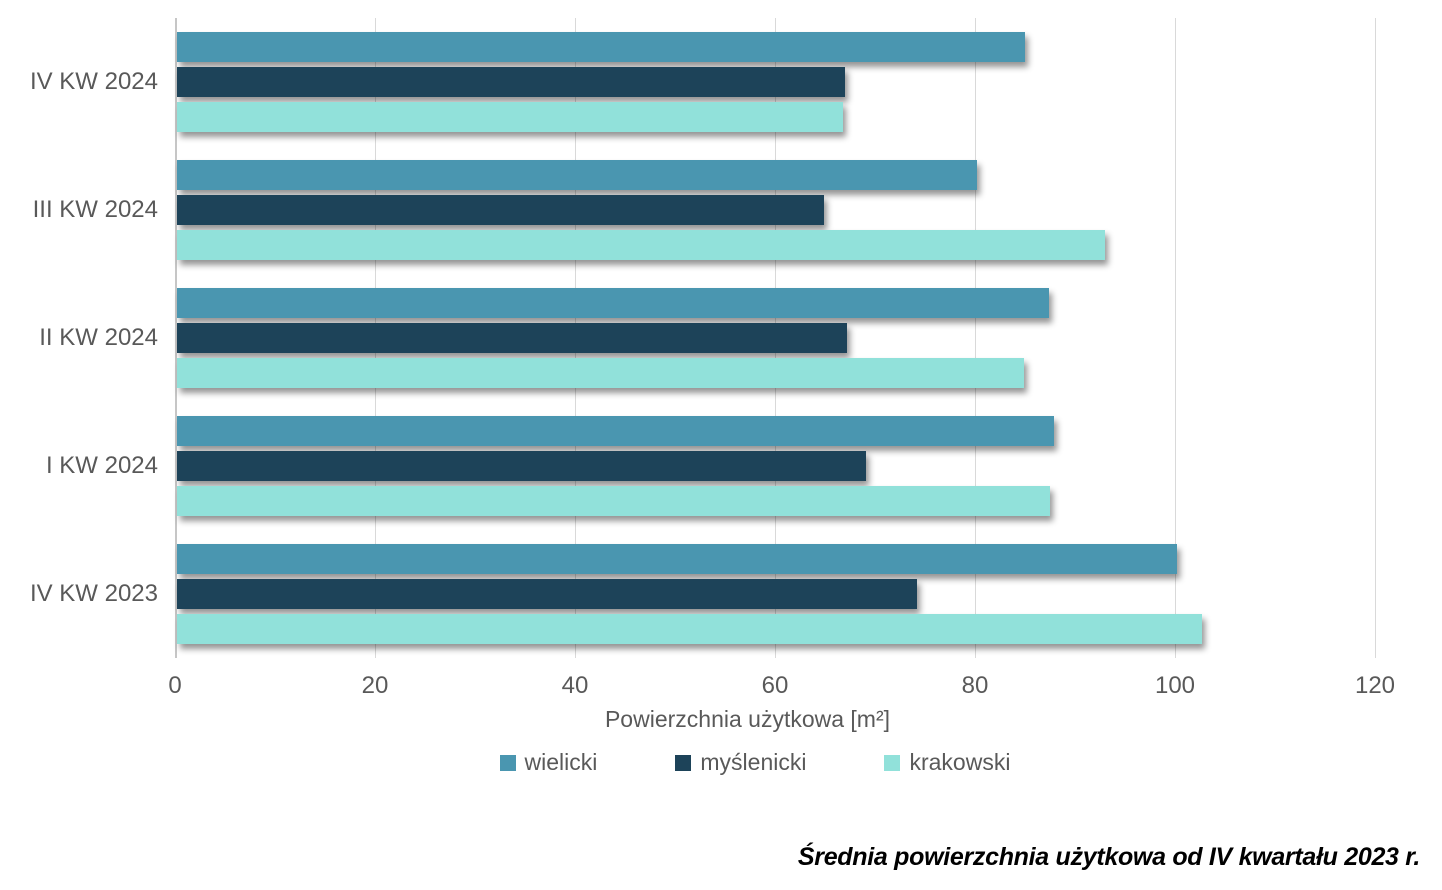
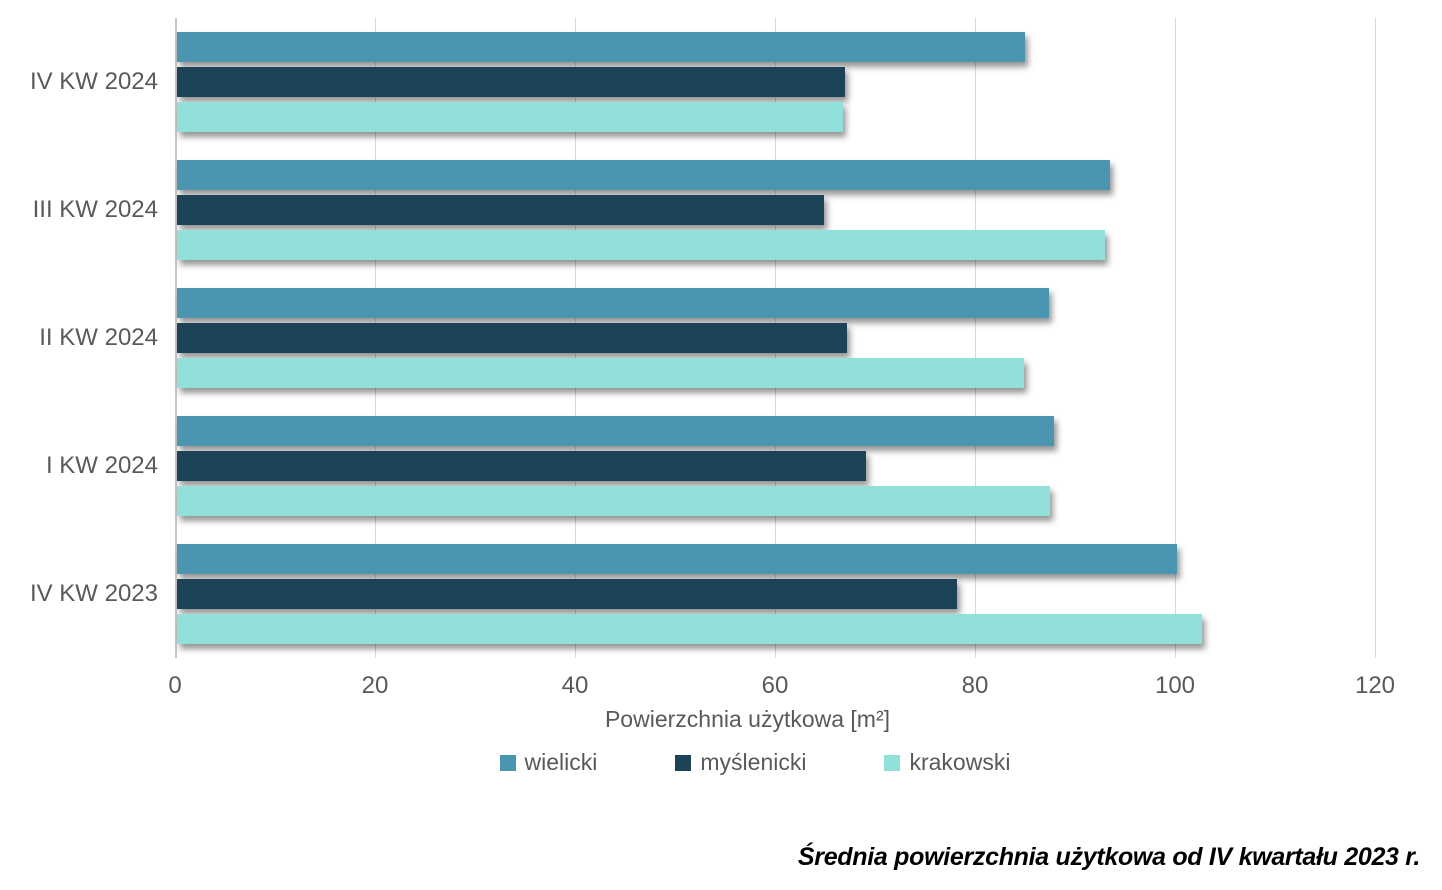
wielicki/III KW 2024: 80 -> 93
myślenicki/IV KW 2023: 74 -> 78
